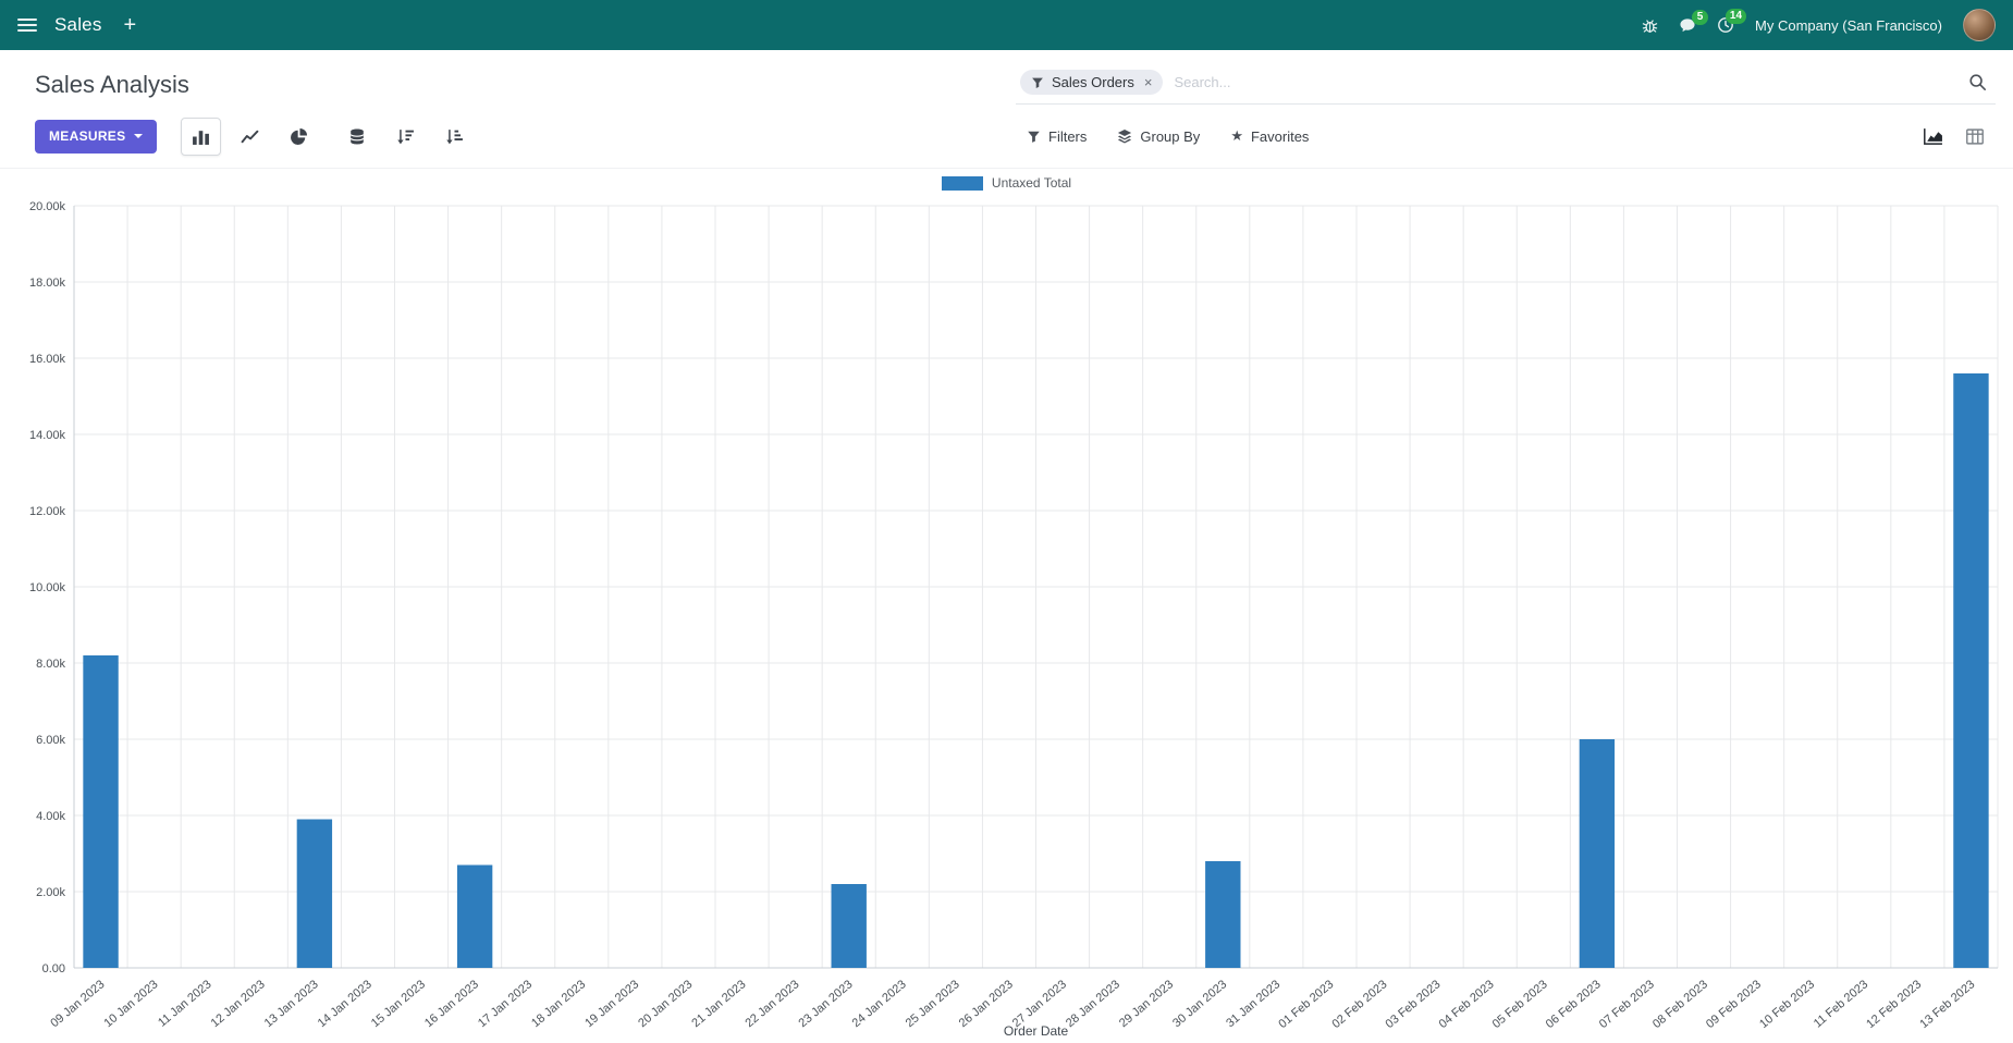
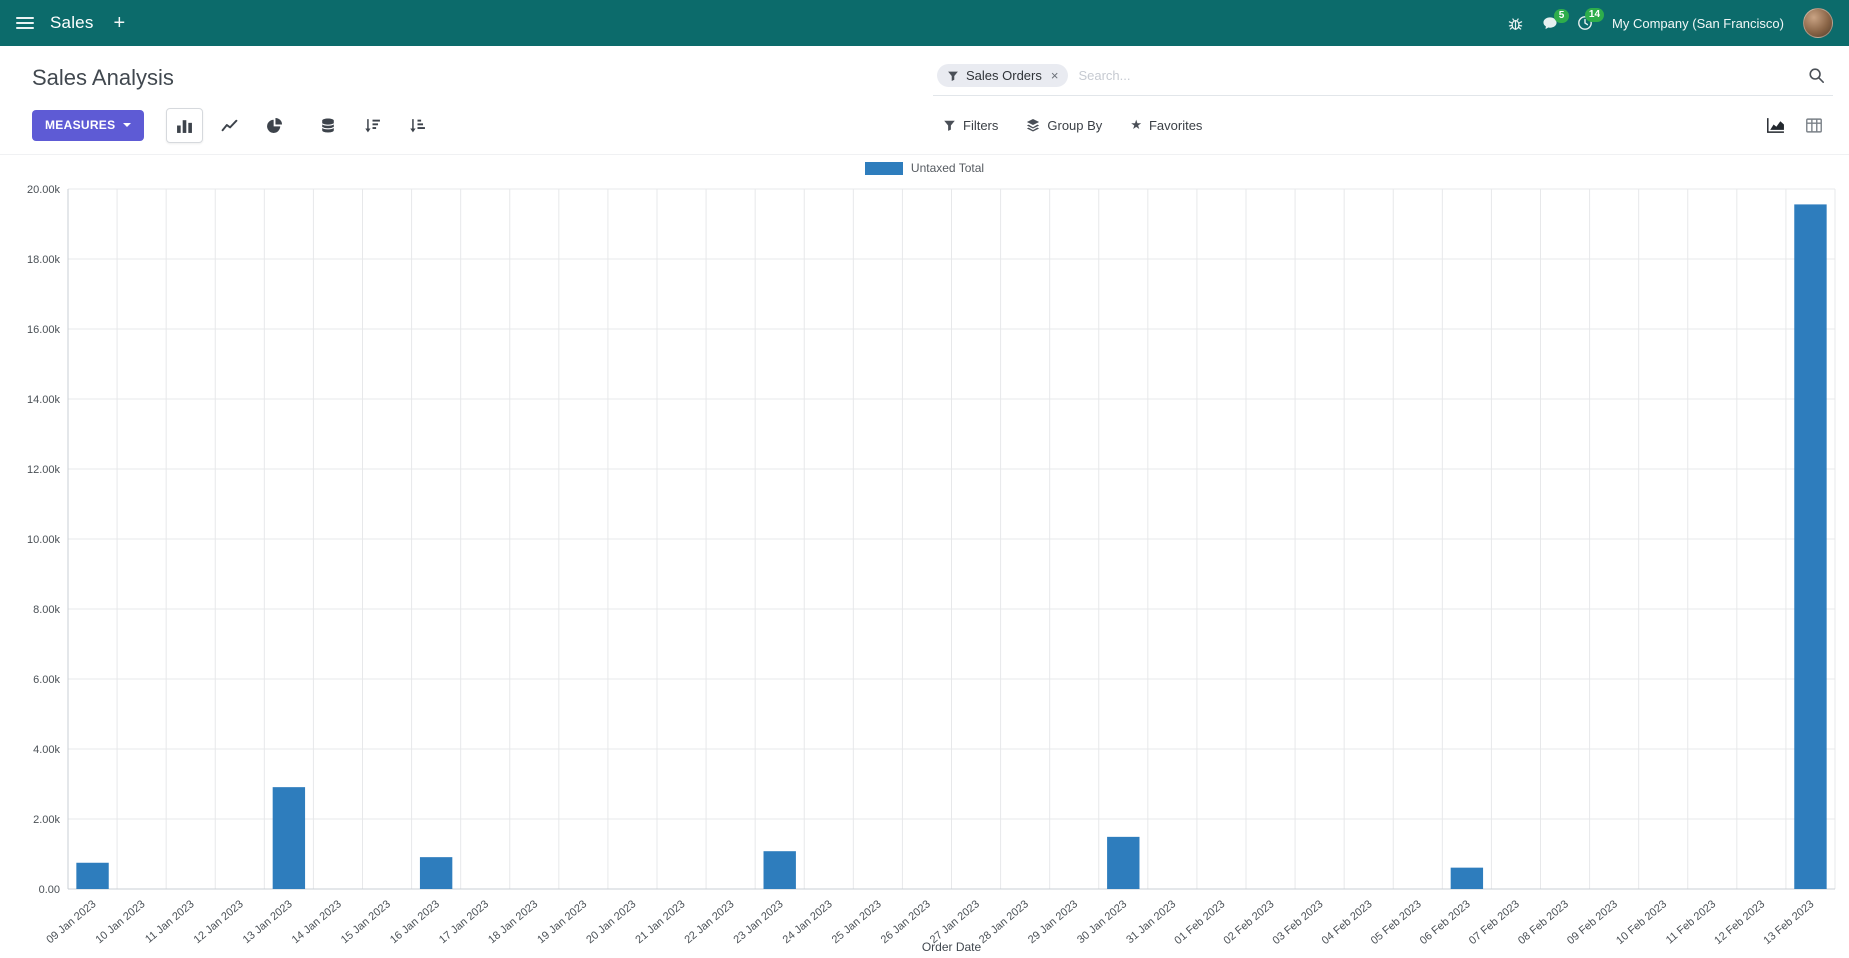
09 Jan 2023: 8.2k -> 0.8k
13 Jan 2023: 3.9k -> 2.9k
16 Jan 2023: 2.7k -> 0.9k
23 Jan 2023: 2.2k -> 1.1k
30 Jan 2023: 2.8k -> 1.5k
06 Feb 2023: 6.0k -> 0.6k
13 Feb 2023: 15.6k -> 19.6k
